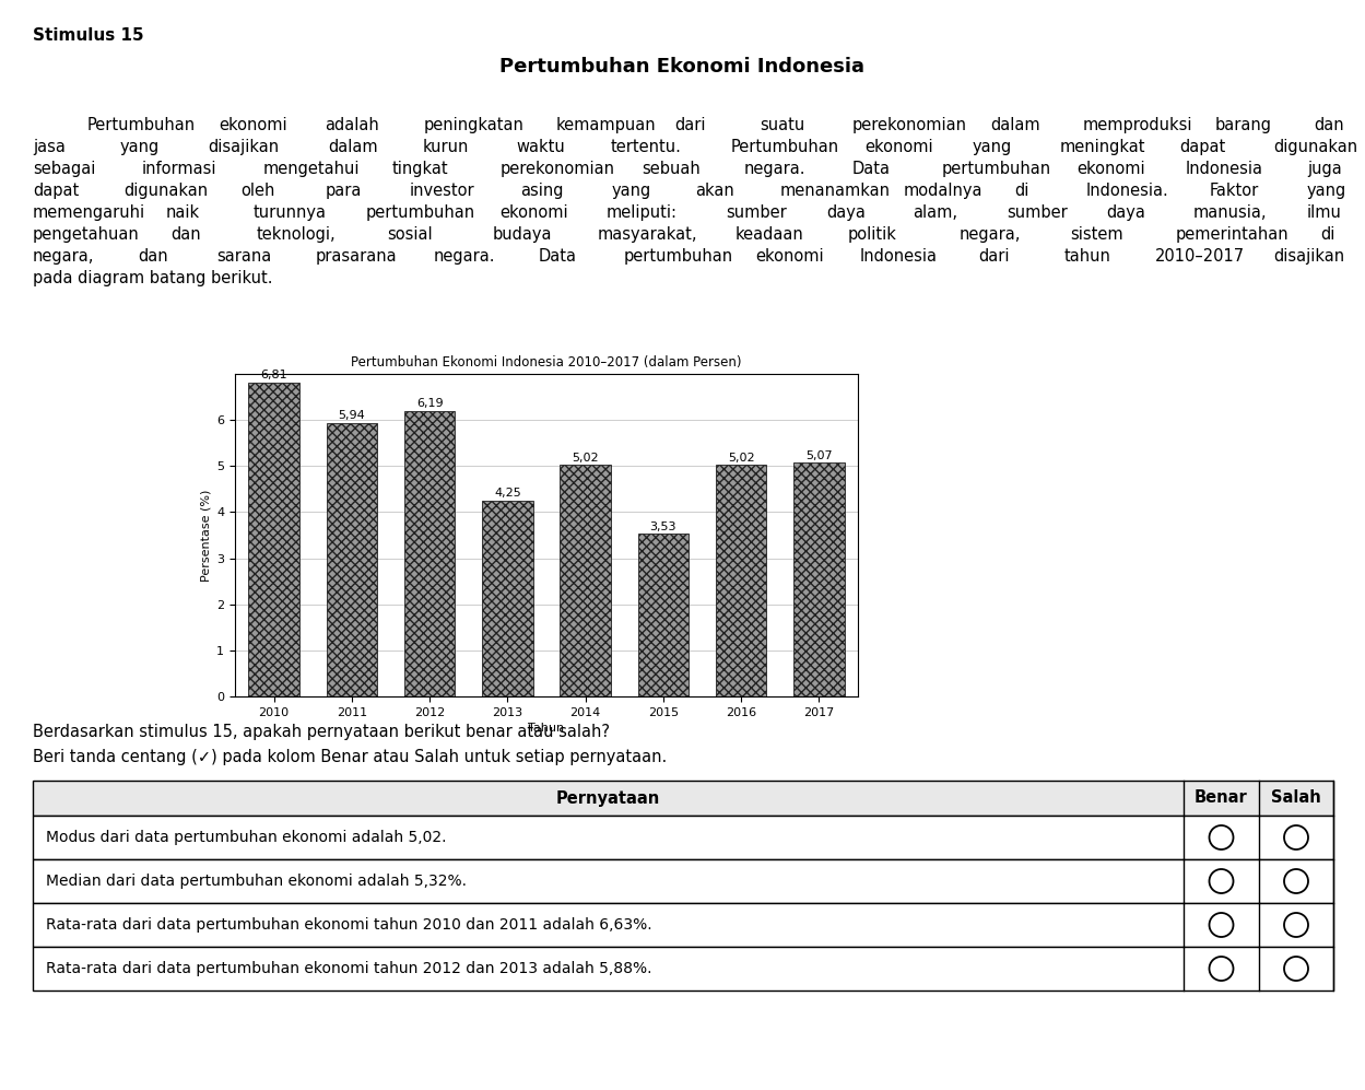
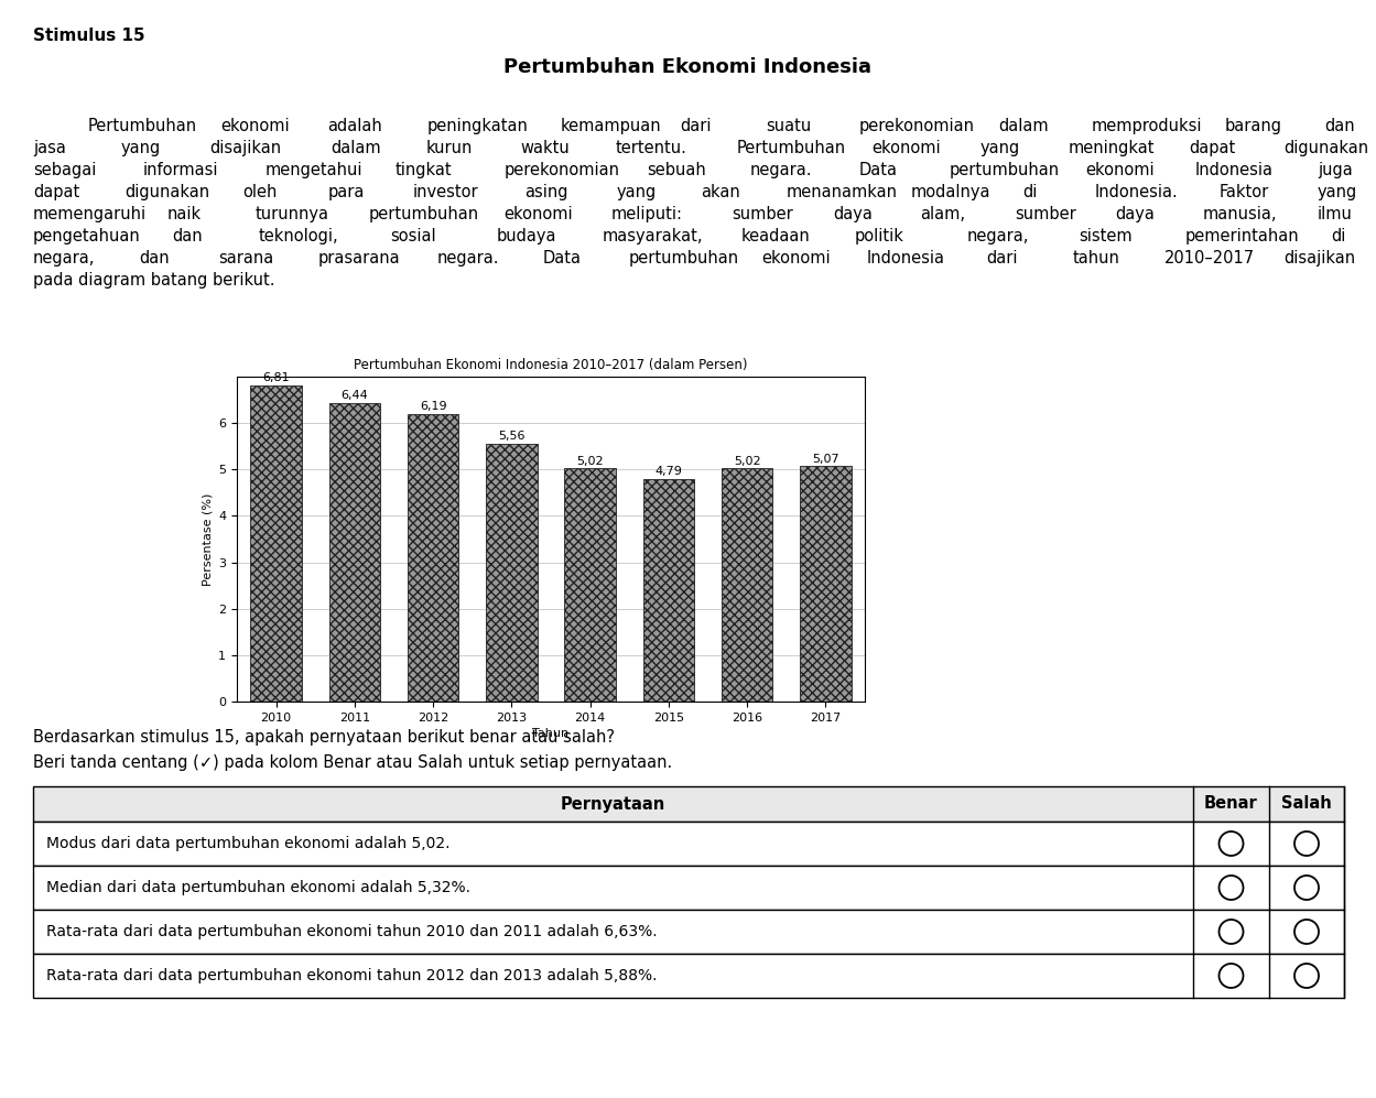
2011: 5,94 -> 6,44
2013: 4,25 -> 5,56
2015: 3,53 -> 4,79
